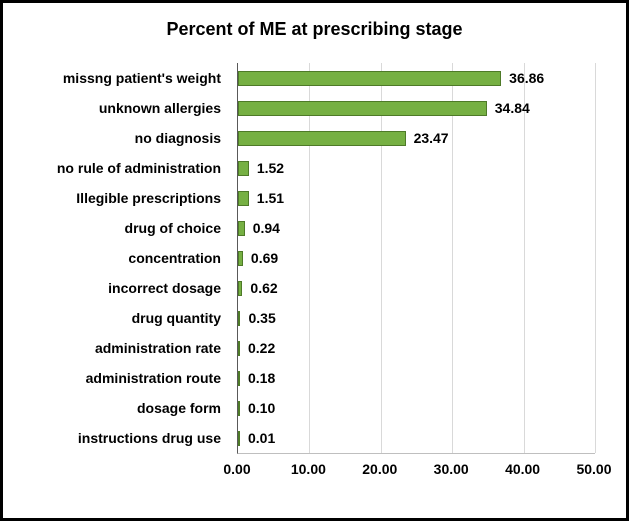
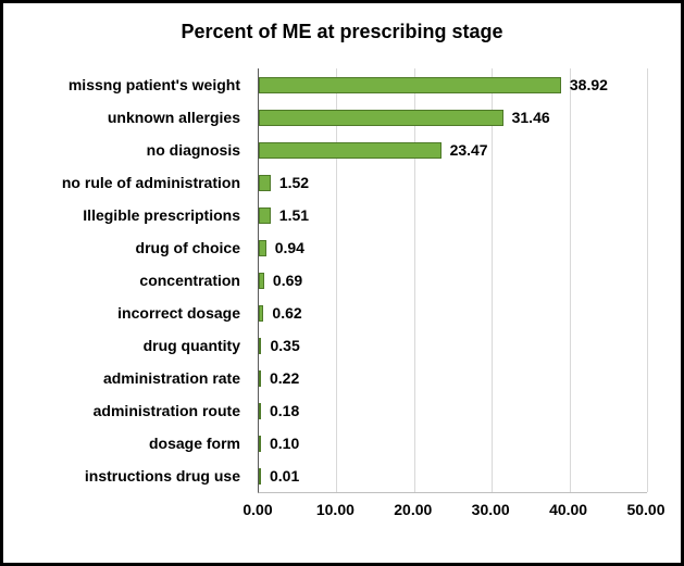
missng patient's weight: 36.86 -> 38.92
unknown allergies: 34.84 -> 31.46
